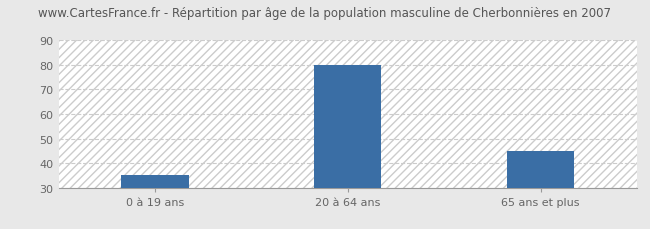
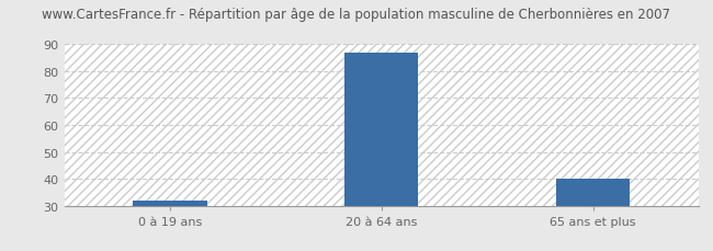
0 à 19 ans: 35 -> 32
20 à 64 ans: 80 -> 87
65 ans et plus: 45 -> 40
